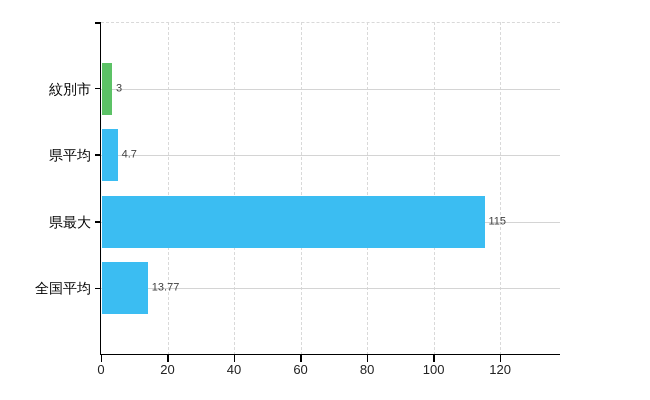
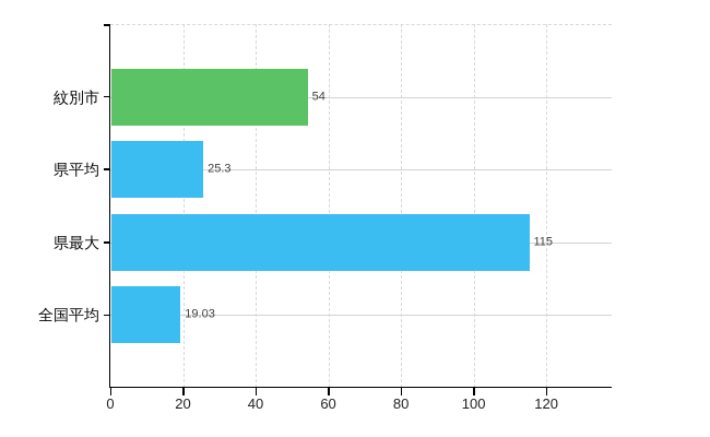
紋別市: 3 -> 54
県平均: 4.7 -> 25.3
全国平均: 13.77 -> 19.03
